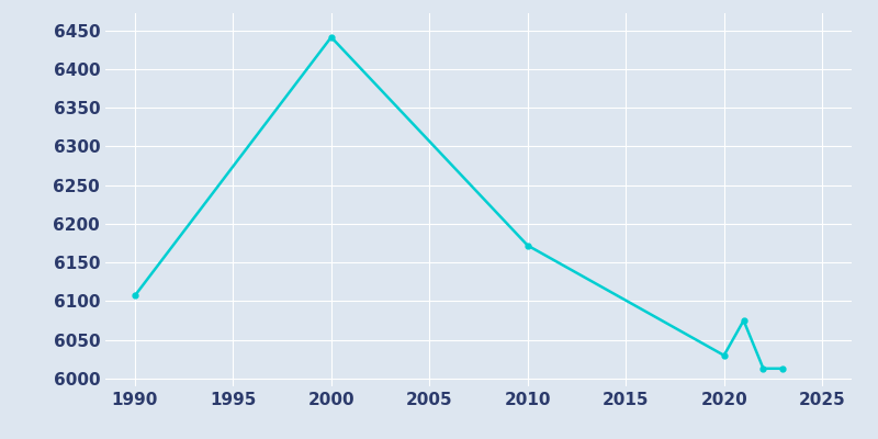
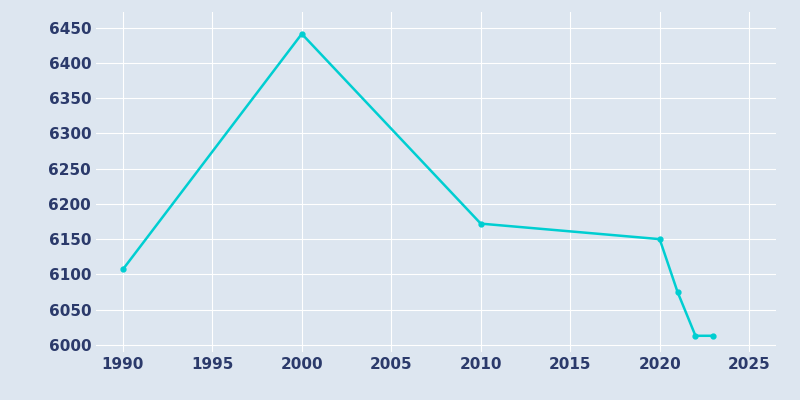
2020: 6030 -> 6150
